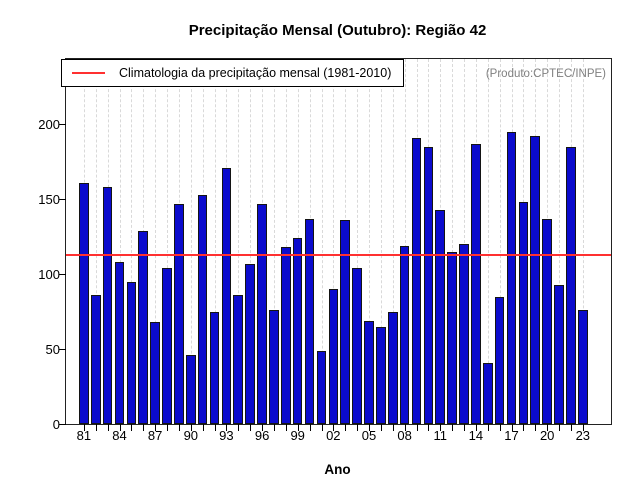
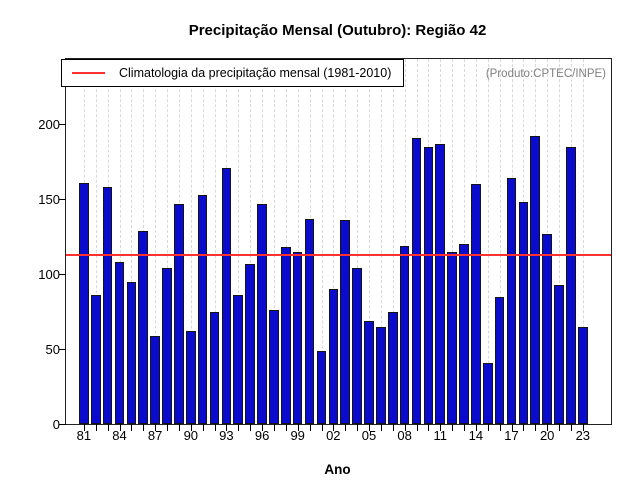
87: 68 -> 59
90: 46 -> 62
99: 124 -> 115
11: 143 -> 187
14: 187 -> 160
17: 195 -> 164
20: 137 -> 127
23: 76 -> 65
